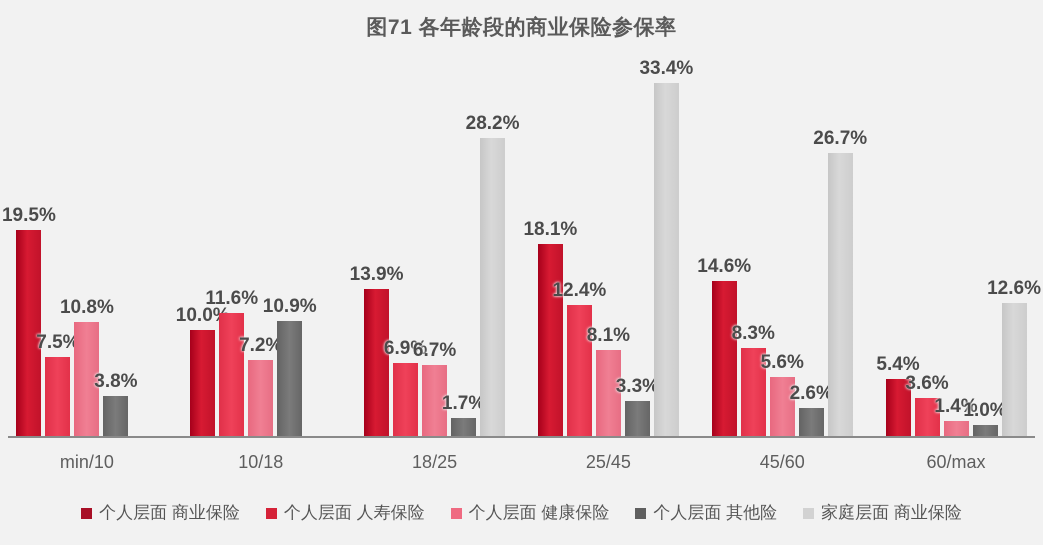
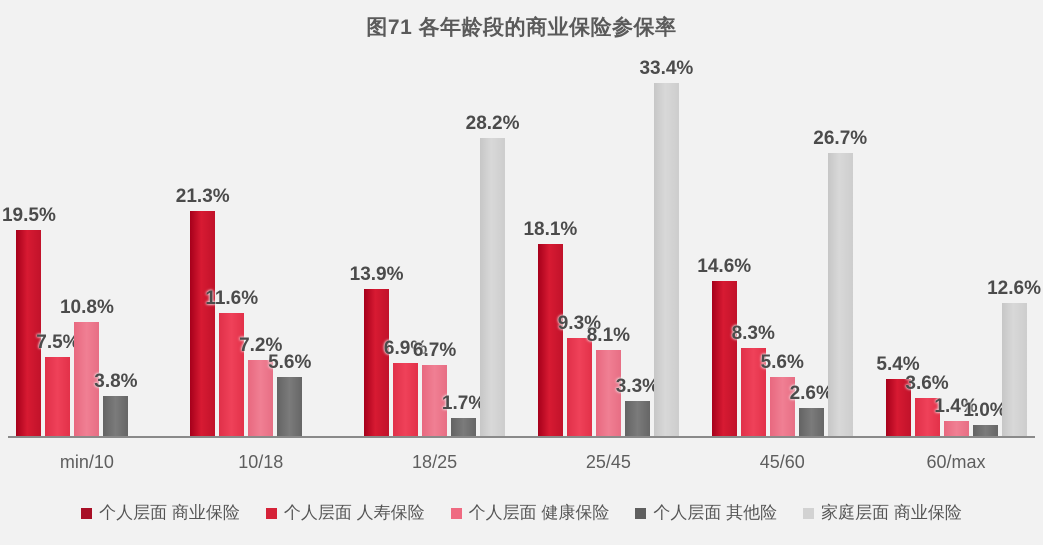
个人层面 商业保险/10/18: 10.0% -> 21.3%
个人层面 其他险/10/18: 10.9% -> 5.6%
个人层面 人寿保险/25/45: 12.4% -> 9.3%
